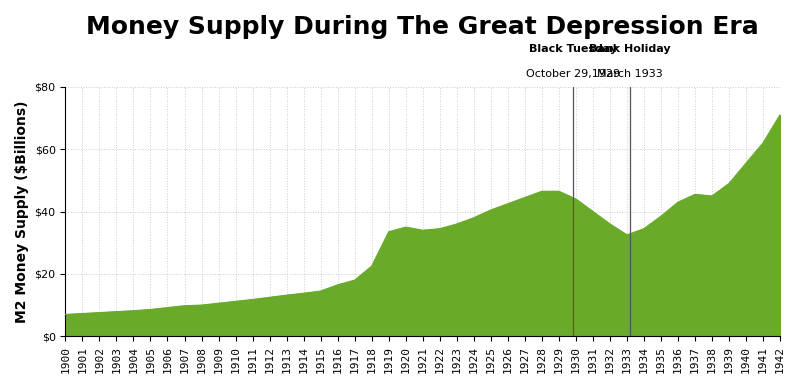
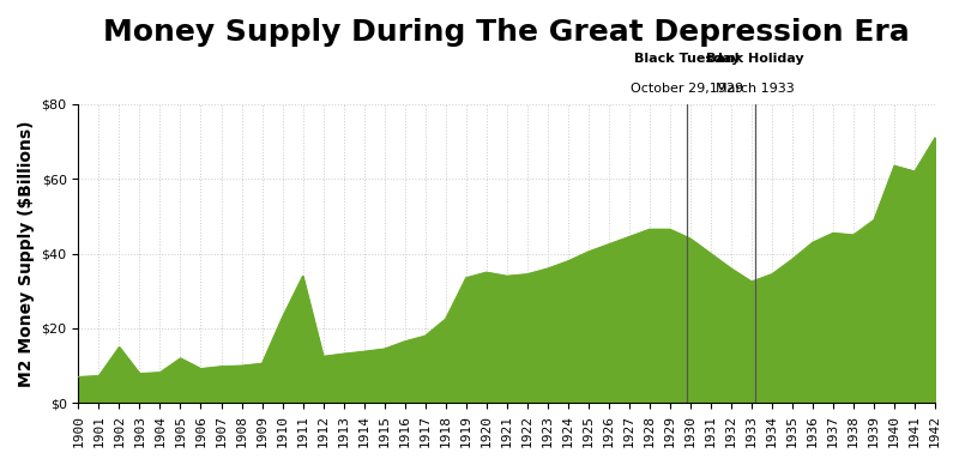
1902: $7.6 -> $15.0
1905: $8.6 -> $12.0
1910: $11.2 -> $23.0
1911: $11.8 -> $34.0
1940: $55.5 -> $63.5
